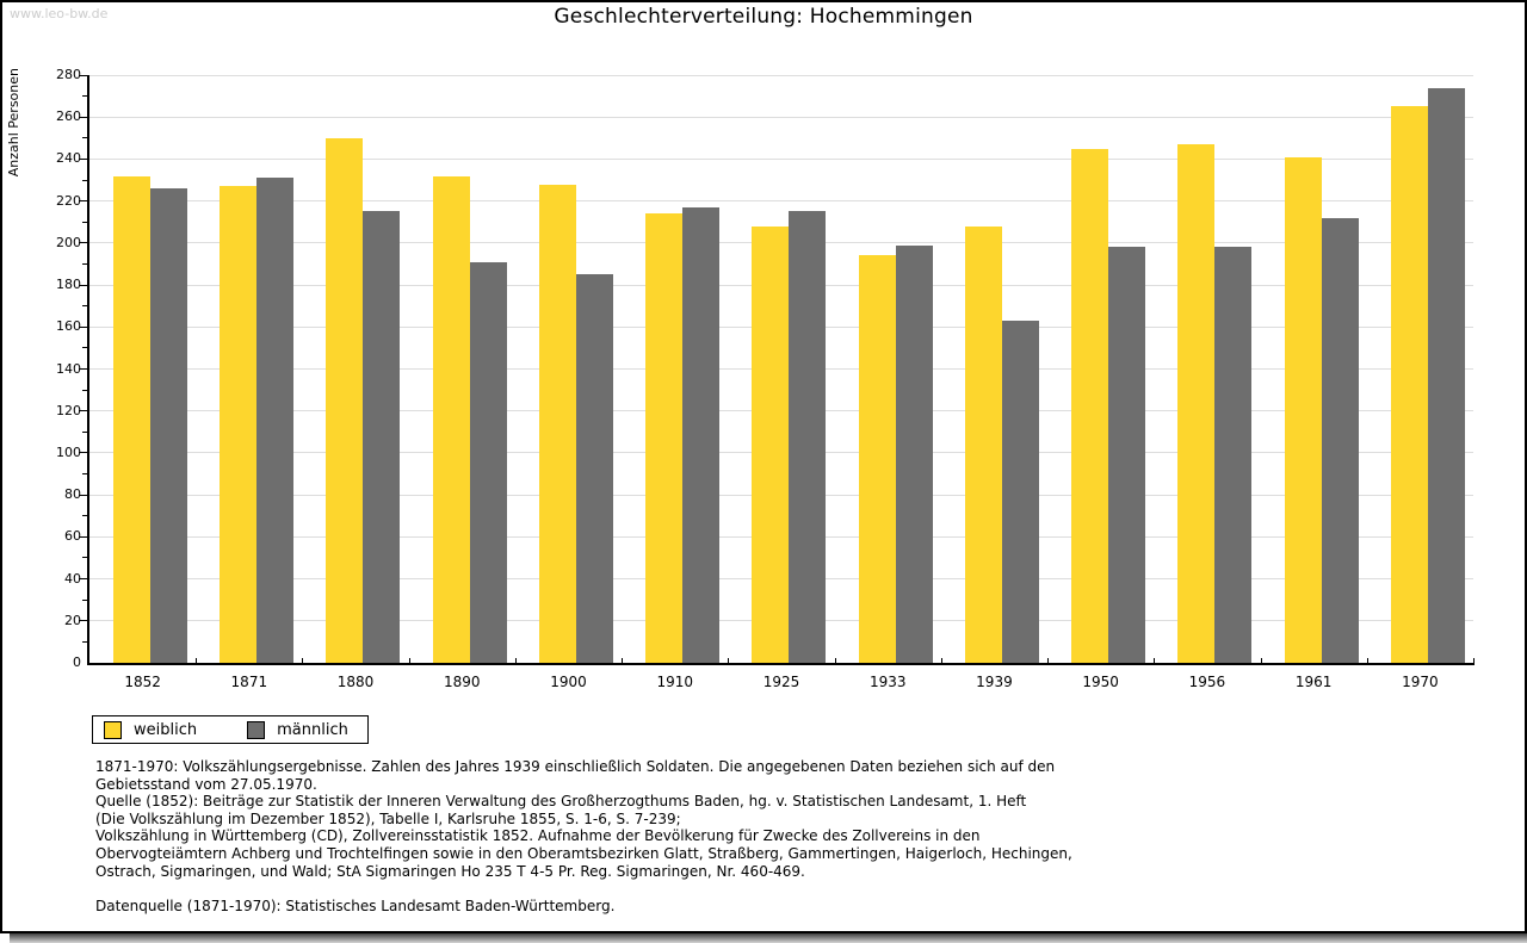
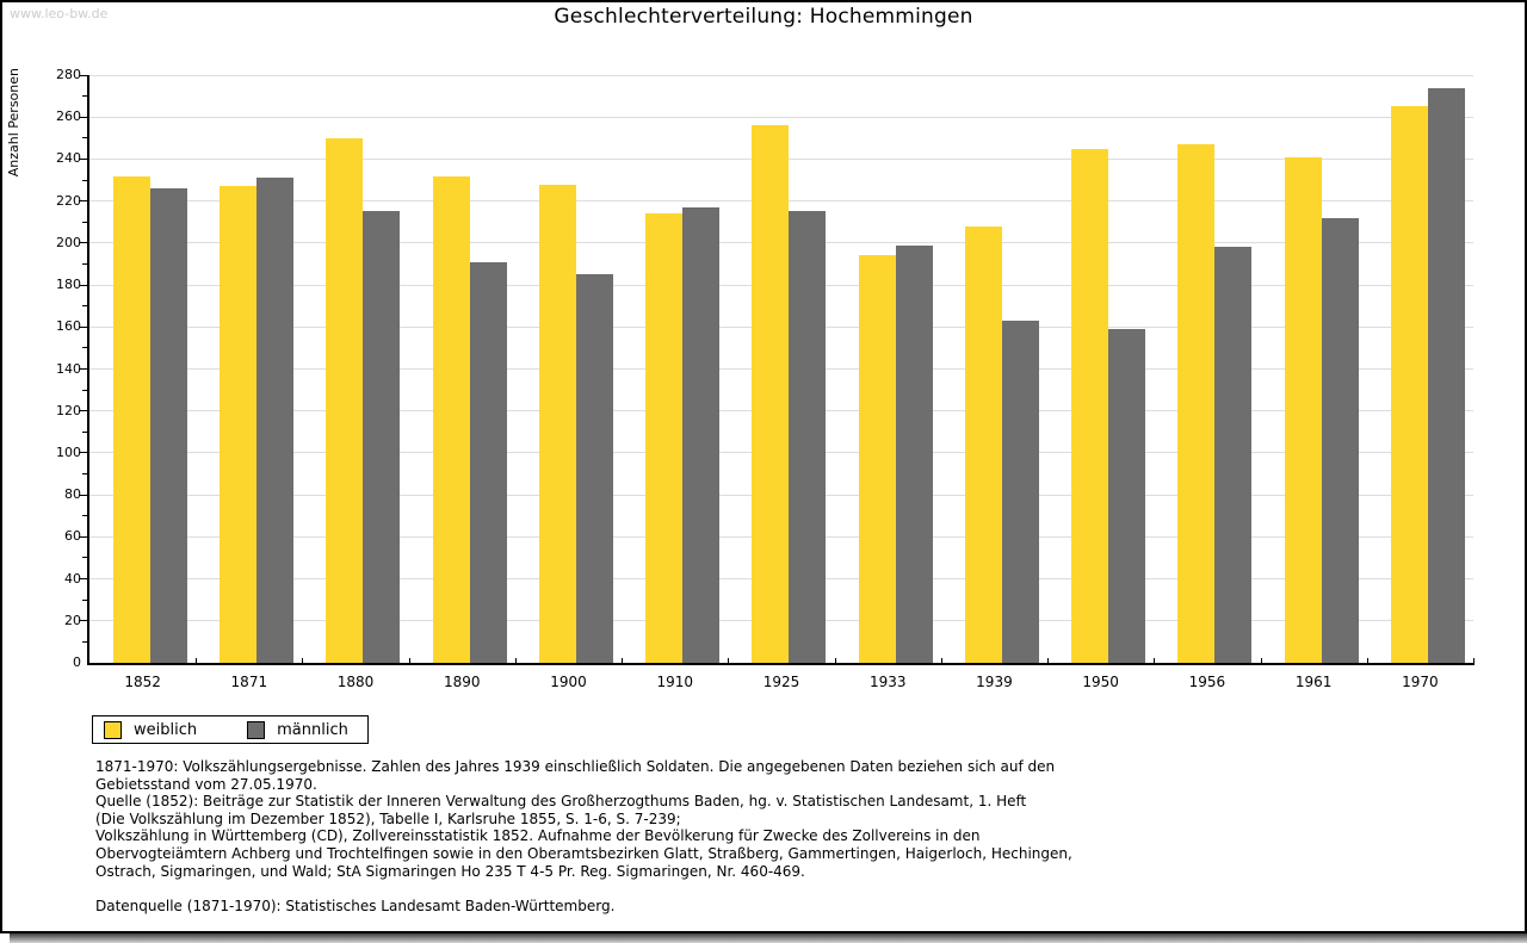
weiblich/1925: 208 -> 256
männlich/1950: 198 -> 159
